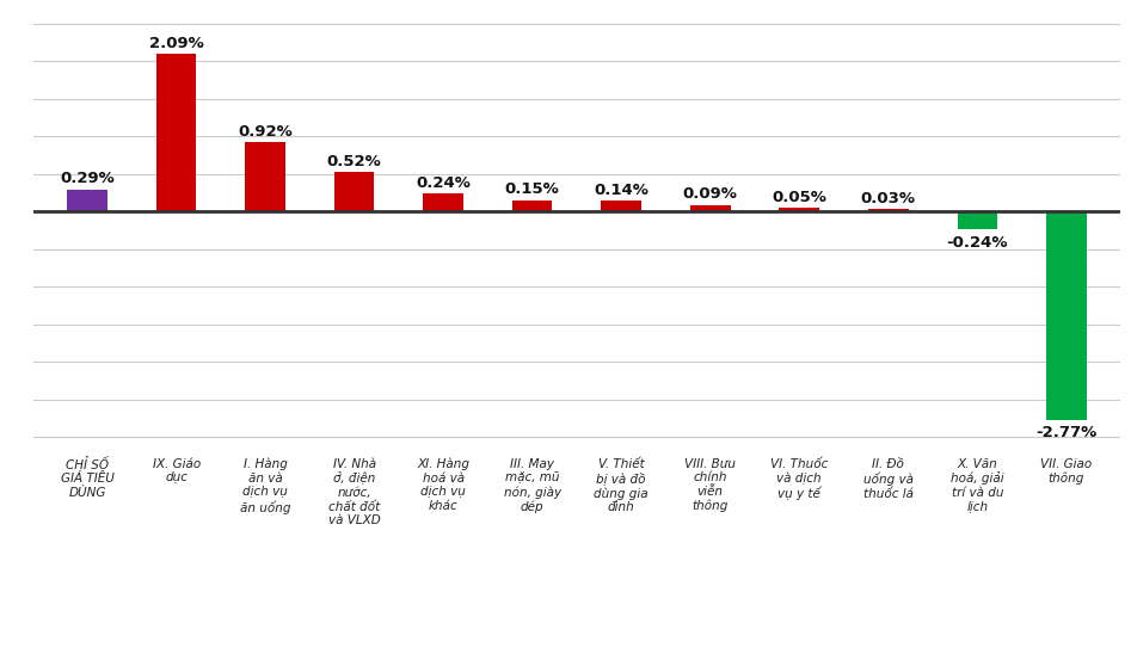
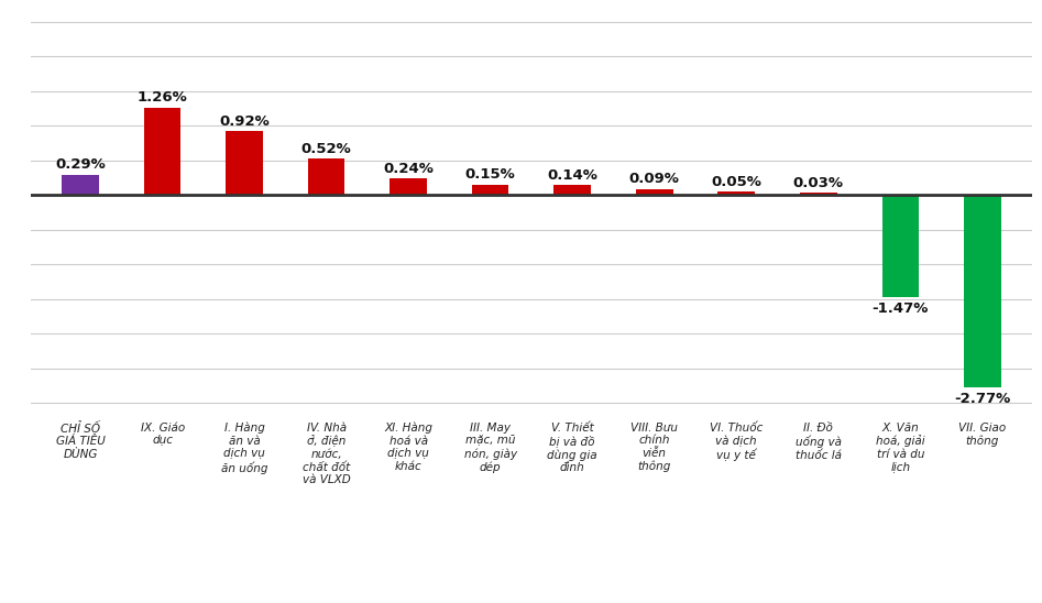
IX. Giáo dục: 2.09% -> 1.26%
X. Văn hoá, giải trí và du lịch: -0.24% -> -1.47%
